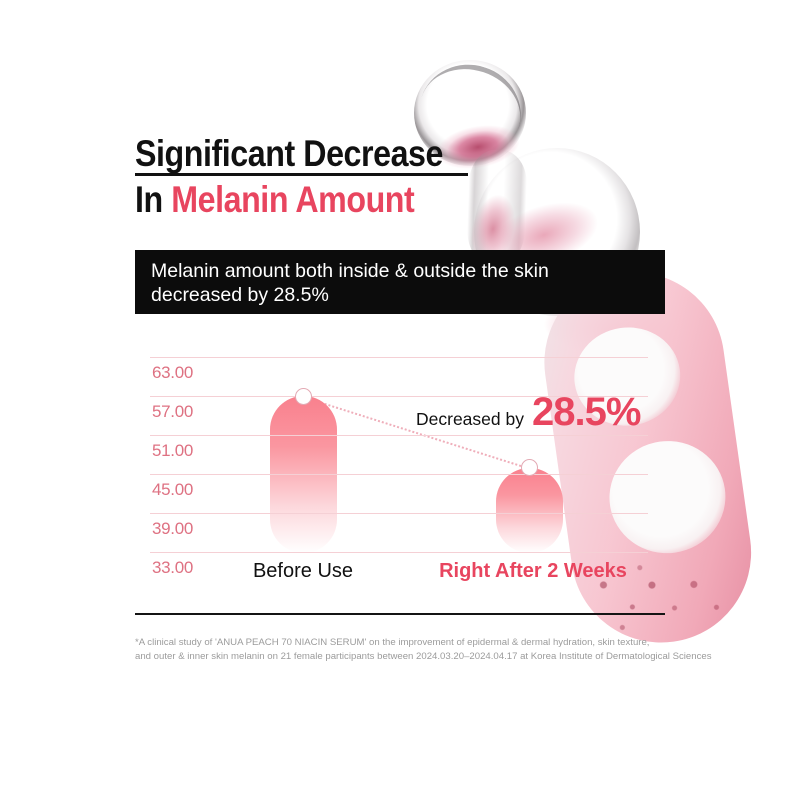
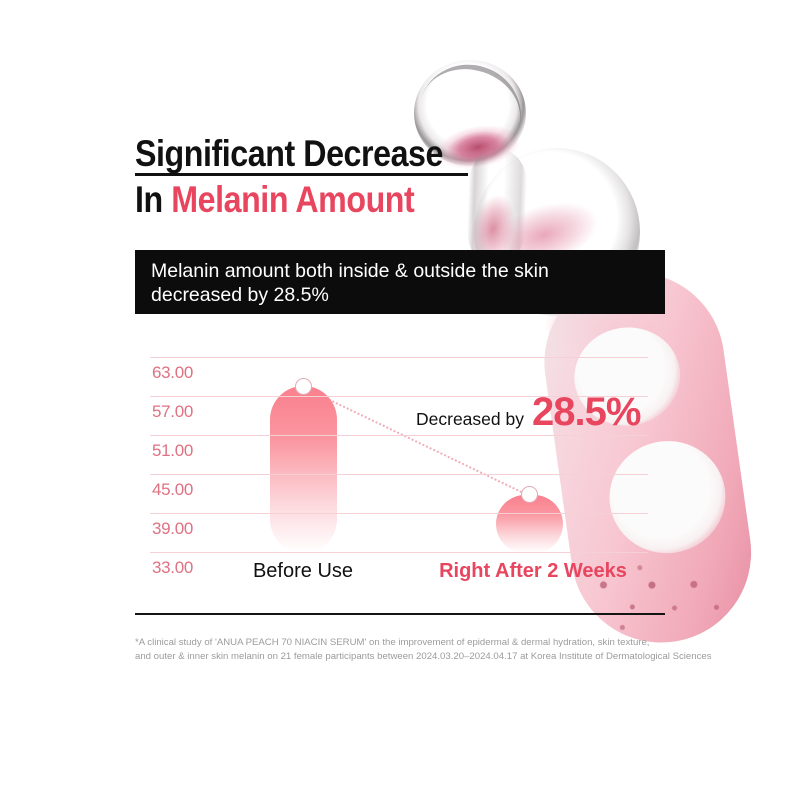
Before Use: 57 -> 58
Right After 2 Weeks: 46 -> 42
